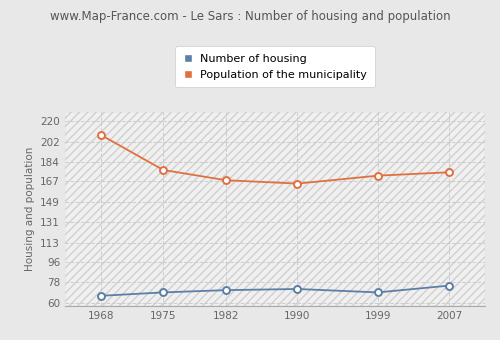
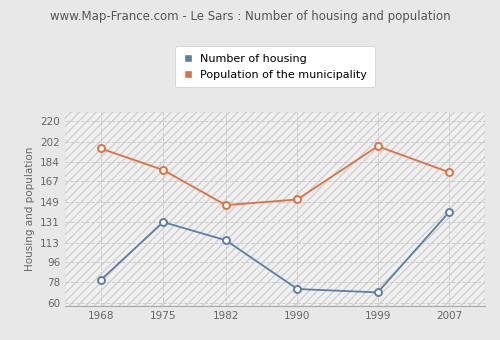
Number of housing/1968: 66 -> 80
Population of the municipality/1968: 208 -> 196
Number of housing/1975: 69 -> 131
Number of housing/1982: 71 -> 115
Population of the municipality/1982: 168 -> 146
Population of the municipality/1990: 165 -> 151
Population of the municipality/1999: 172 -> 198
Number of housing/2007: 75 -> 140
